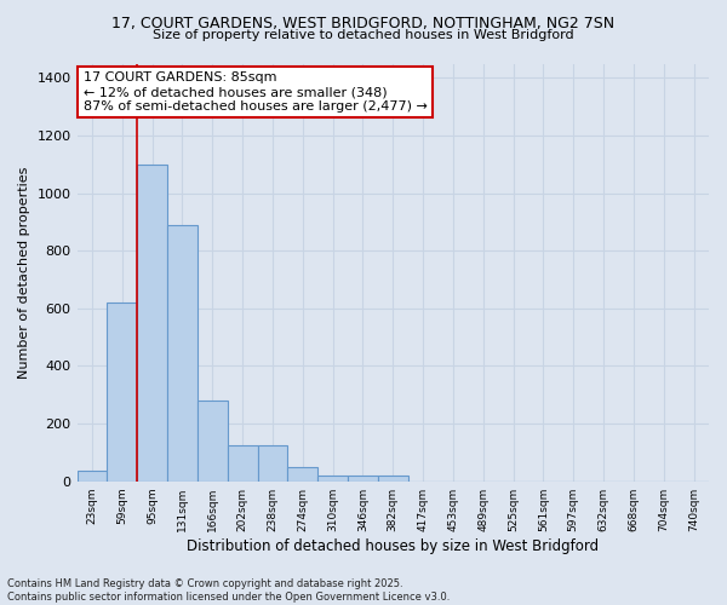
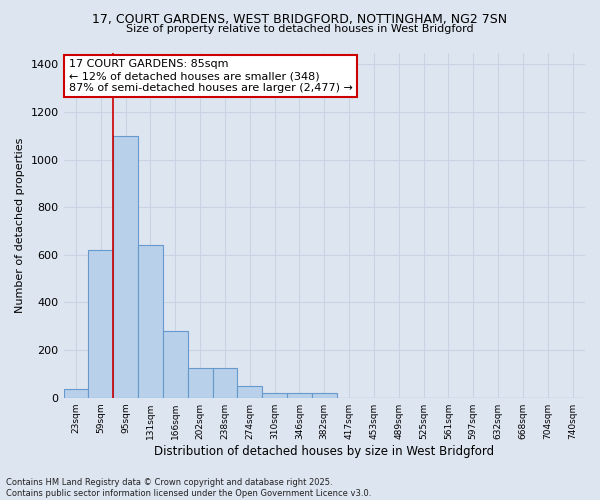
131sqm: 890 -> 640
